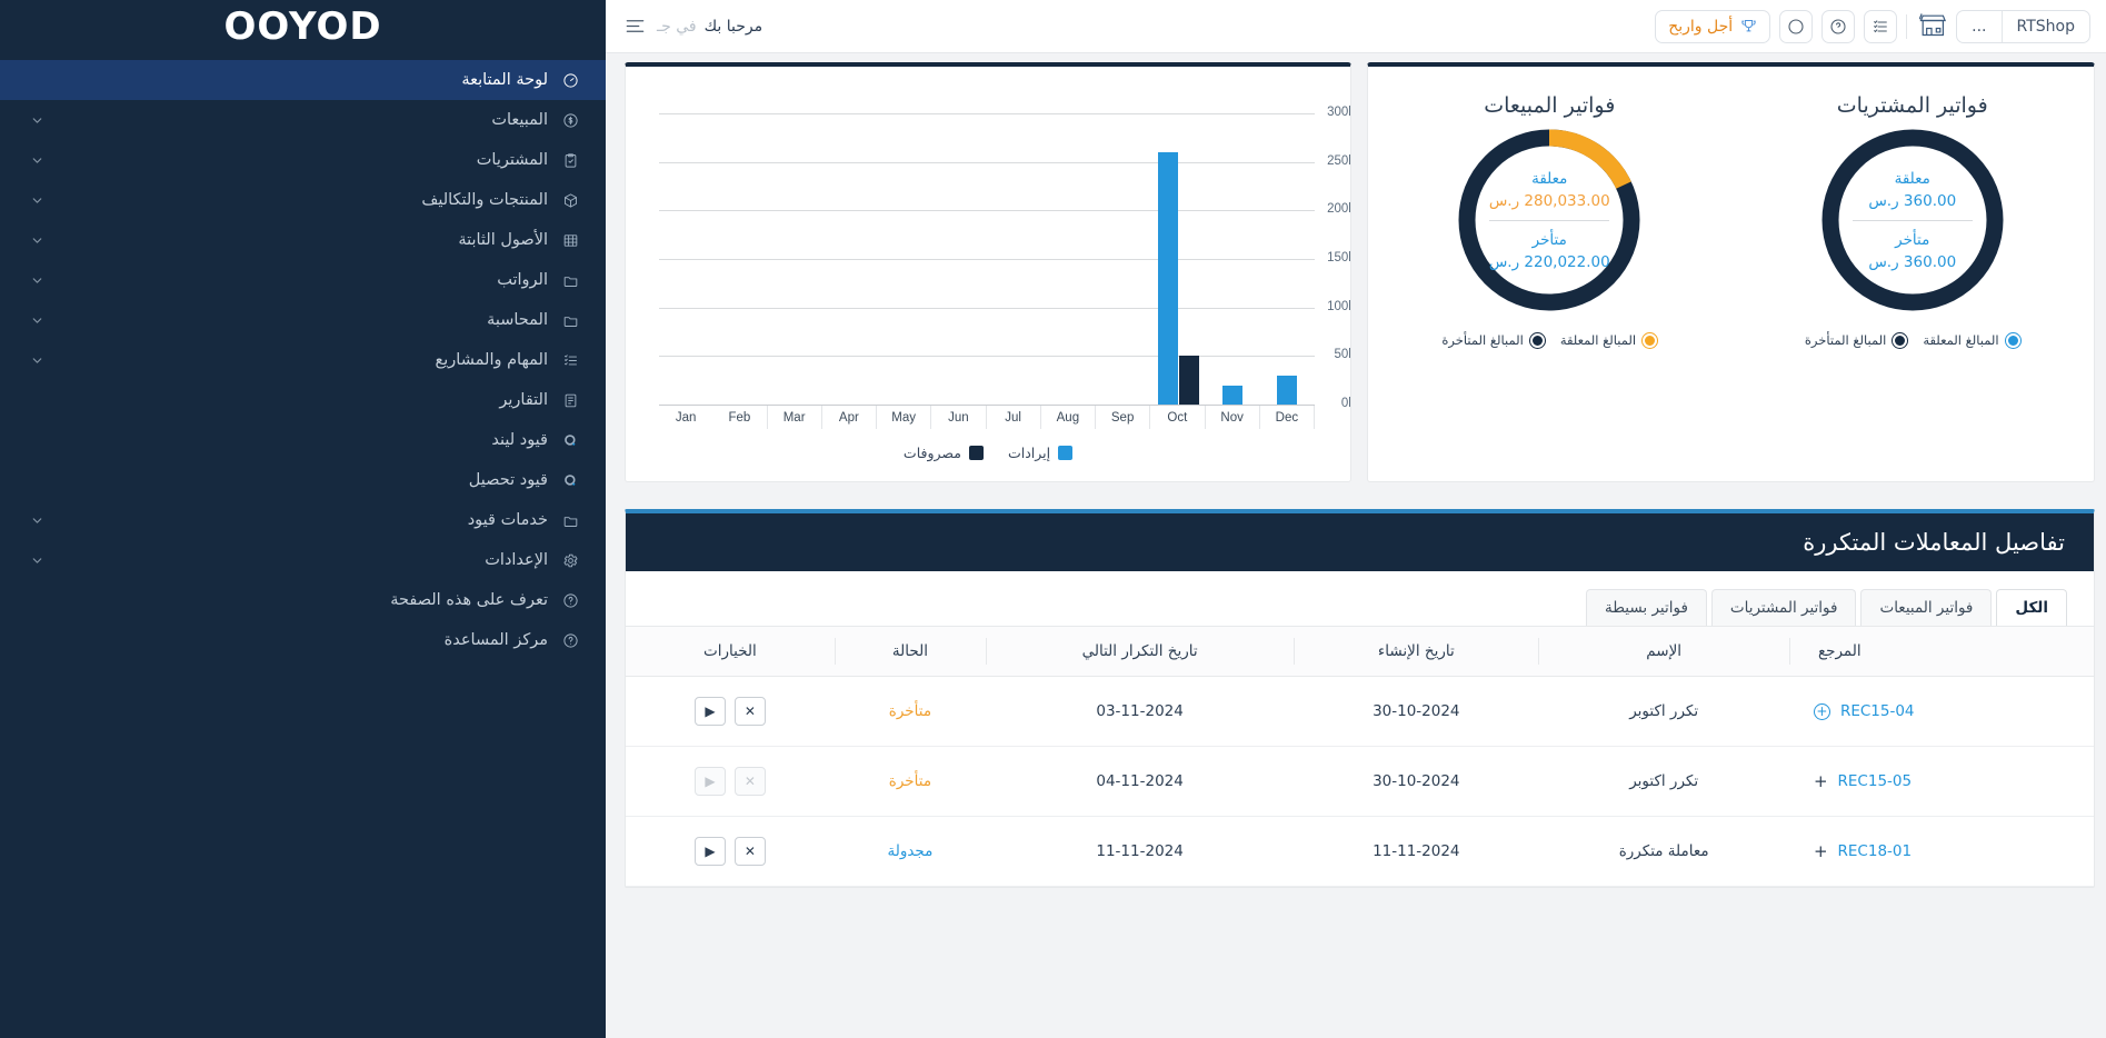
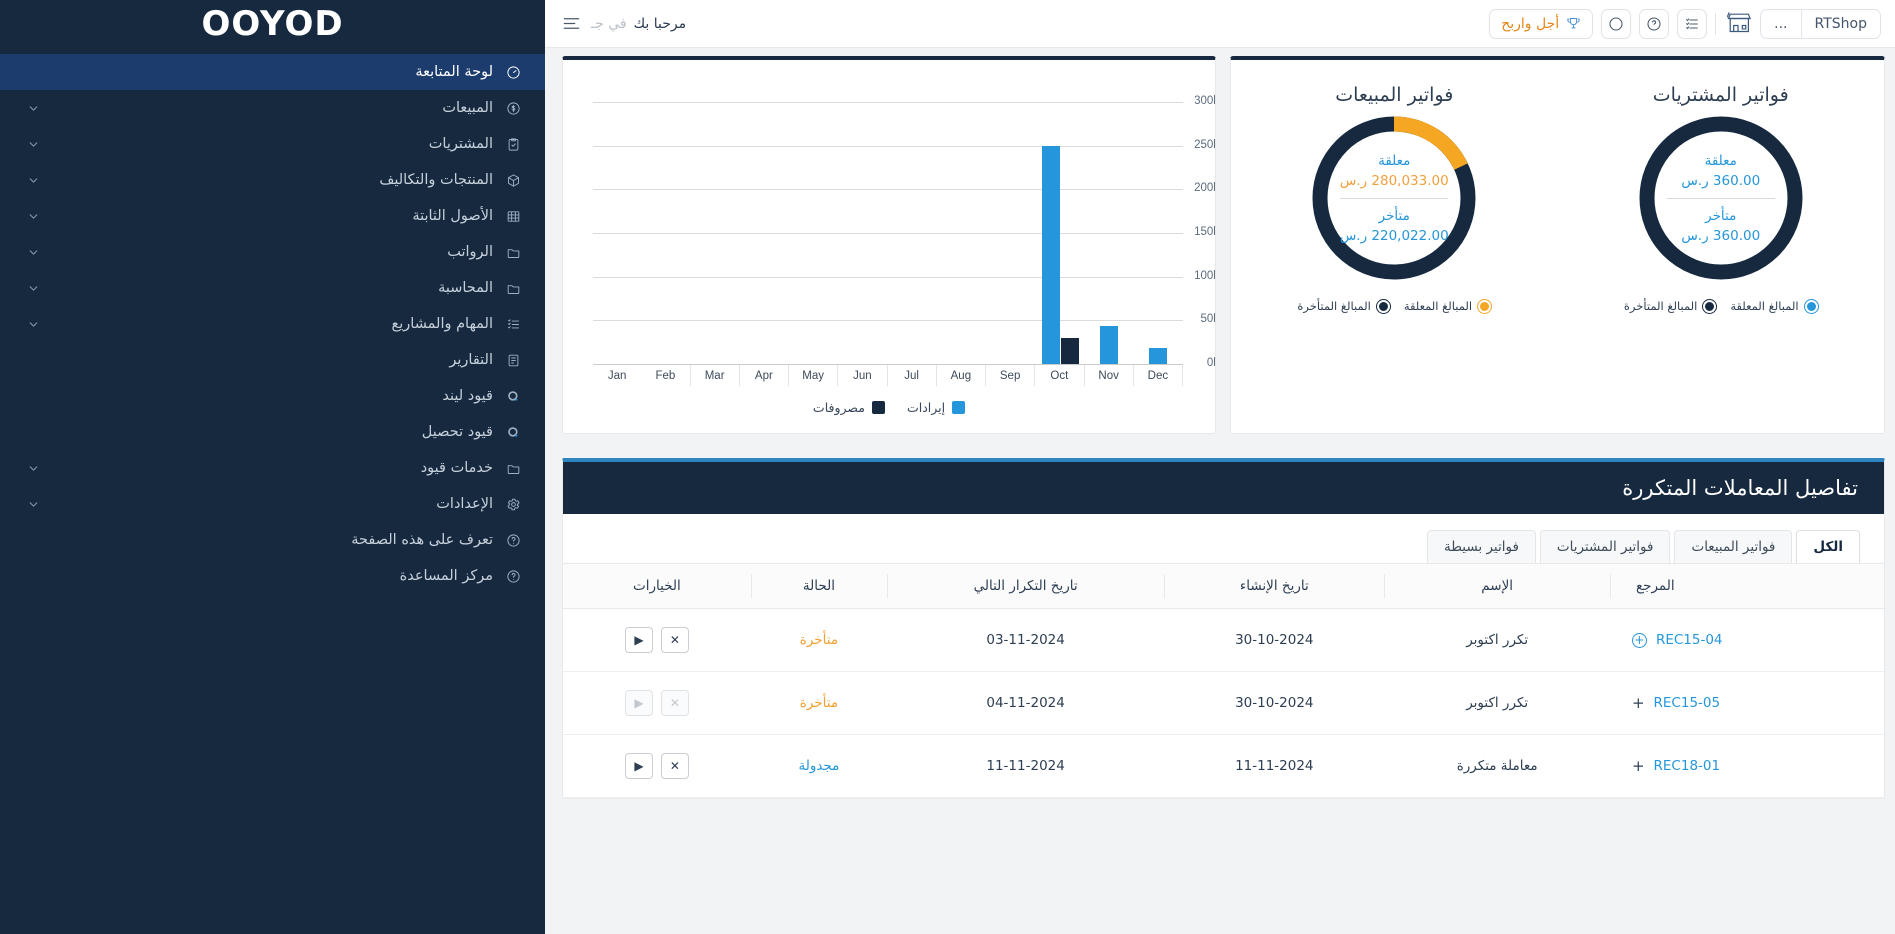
إيرادات/Dec: 30k -> 20k
إيرادات/Nov: 20k -> 40k
إيرادات/Oct: 260k -> 250k
مصروفات/Oct: 50k -> 30k
